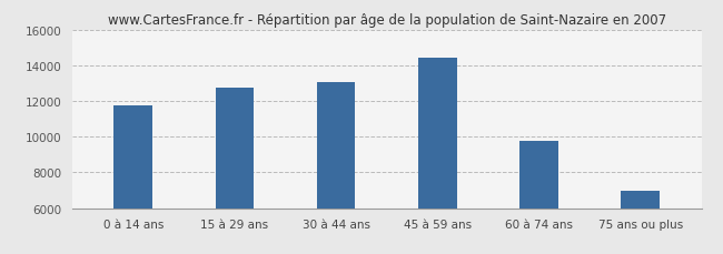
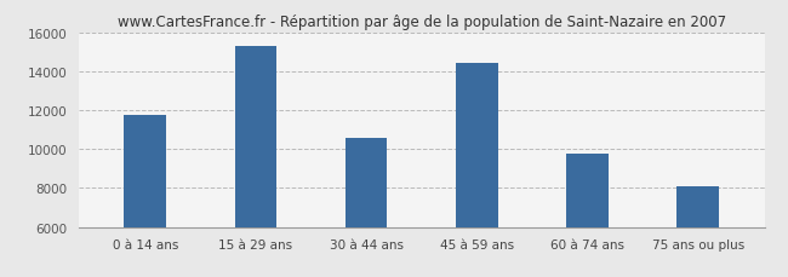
15 à 29 ans: 12800 -> 15300
30 à 44 ans: 13000 -> 10600
75 ans ou plus: 7000 -> 8100
